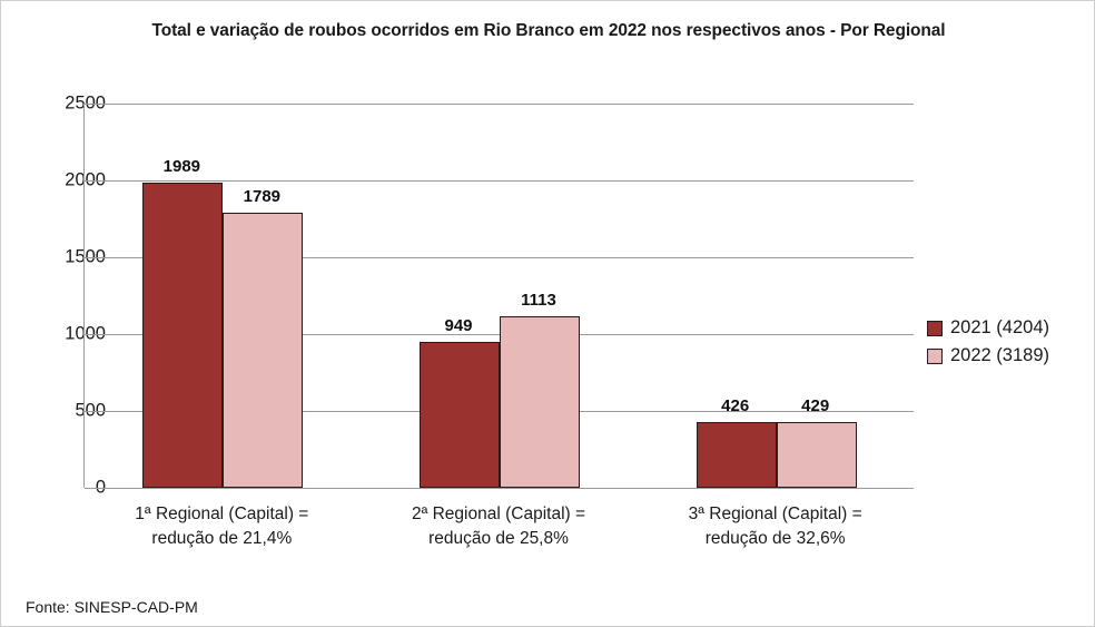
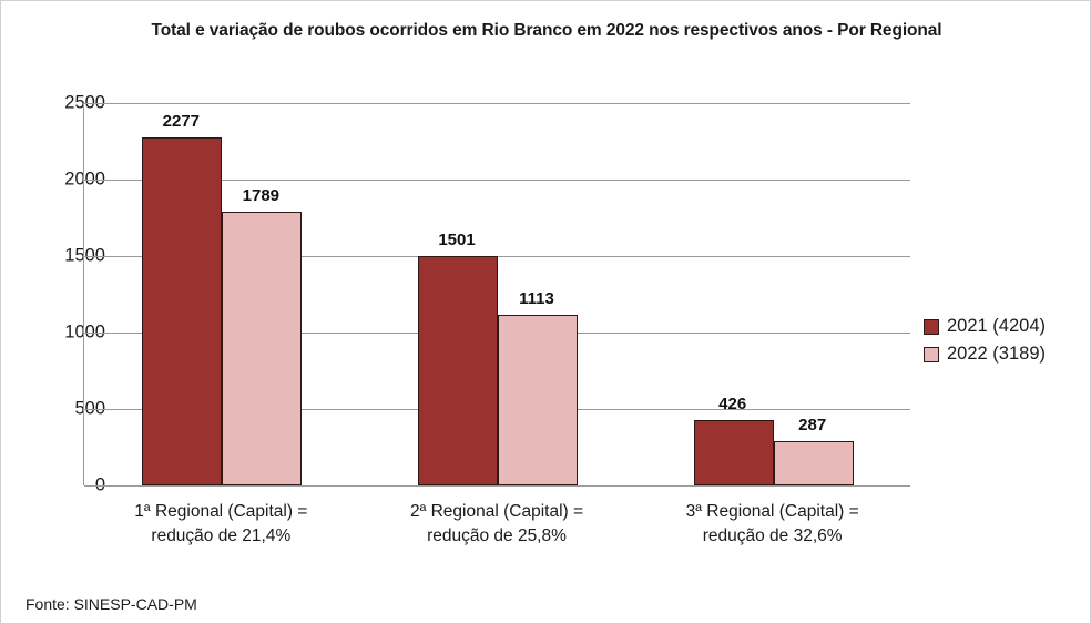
2021 (4204)/1ª Regional (Capital) = redução de 21,4%: 1989 -> 2277
2021 (4204)/2ª Regional (Capital) = redução de 25,8%: 949 -> 1501
2022 (3189)/3ª Regional (Capital) = redução de 32,6%: 429 -> 287
